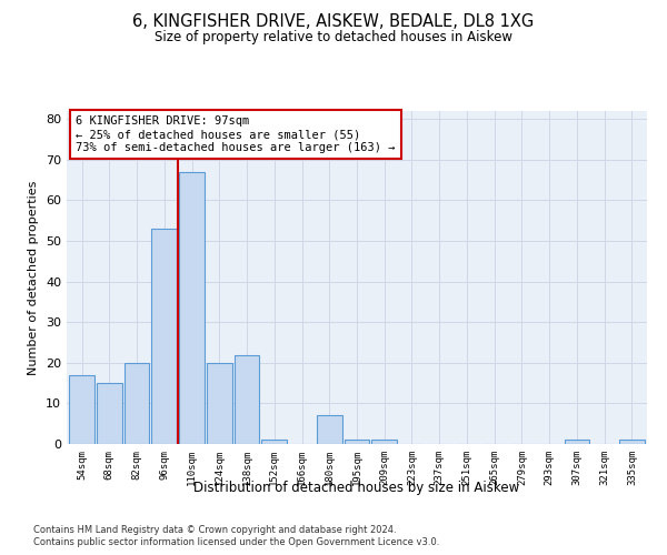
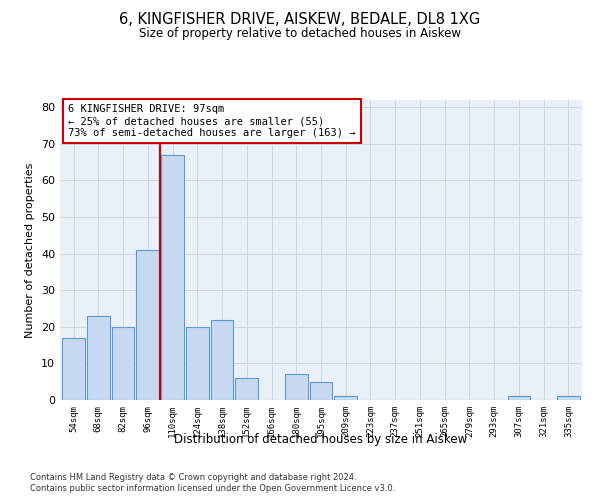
68sqm: 15 -> 23
96sqm: 53 -> 41
152sqm: 1 -> 6
195sqm: 1 -> 5
